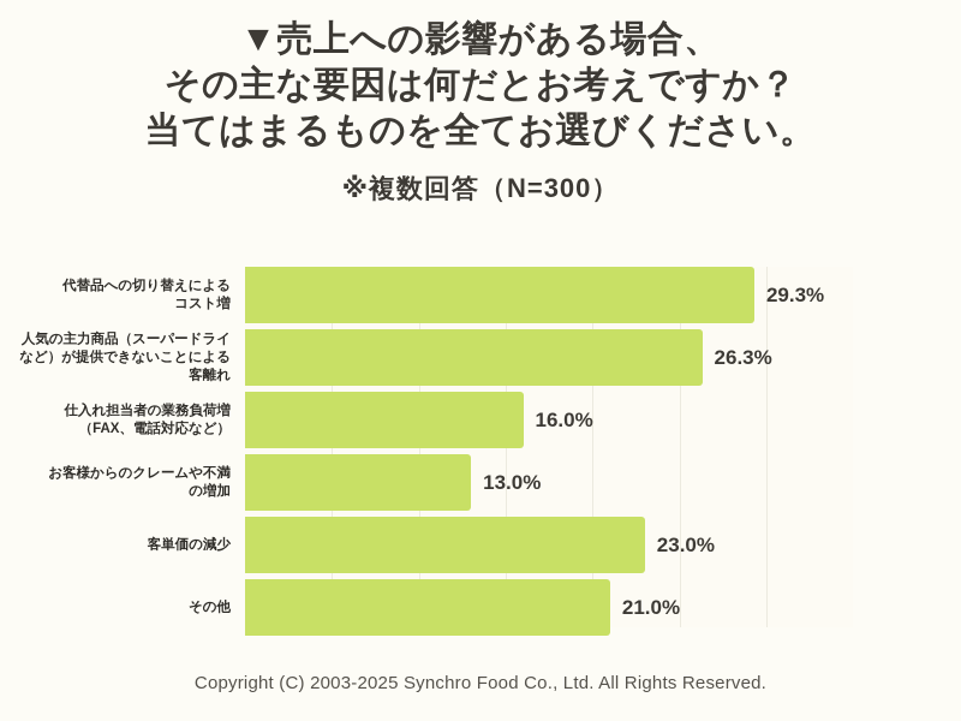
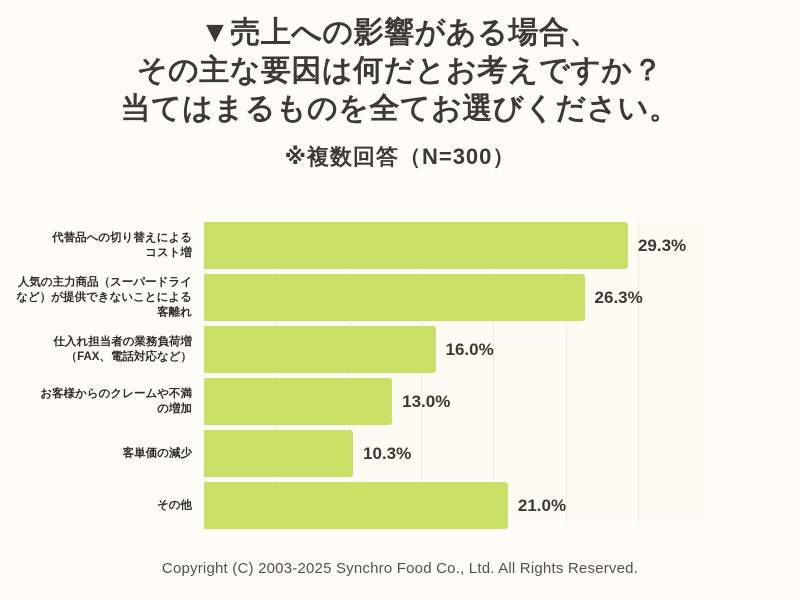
客単価の減少: 23.0% -> 10.3%
